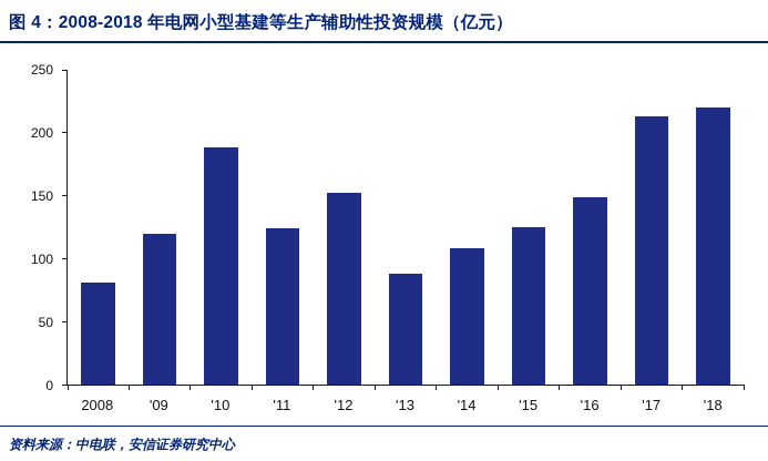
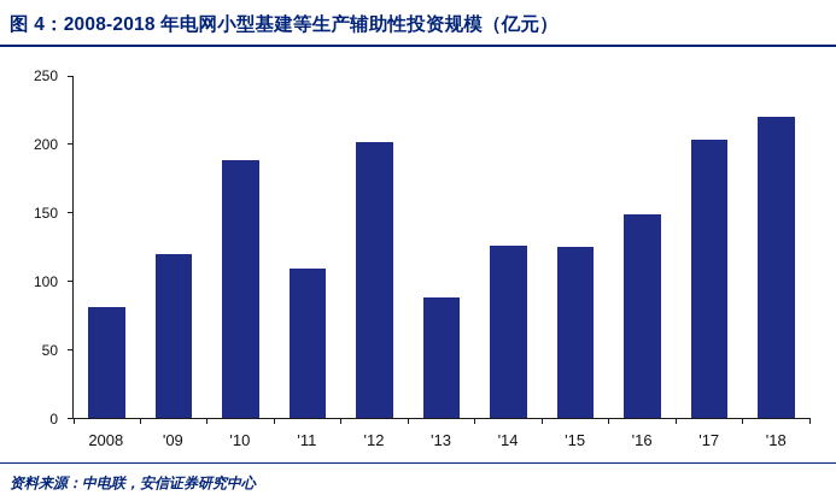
'11: 124 -> 109
'12: 152 -> 202
'14: 108 -> 126
'17: 213 -> 203
